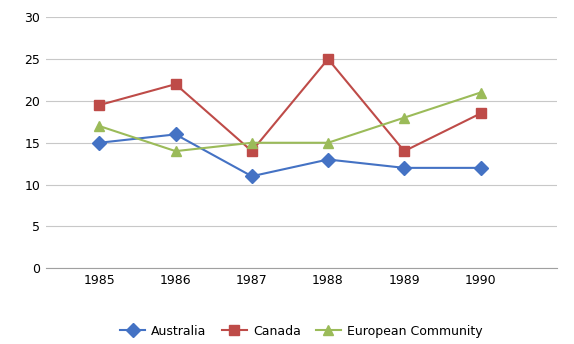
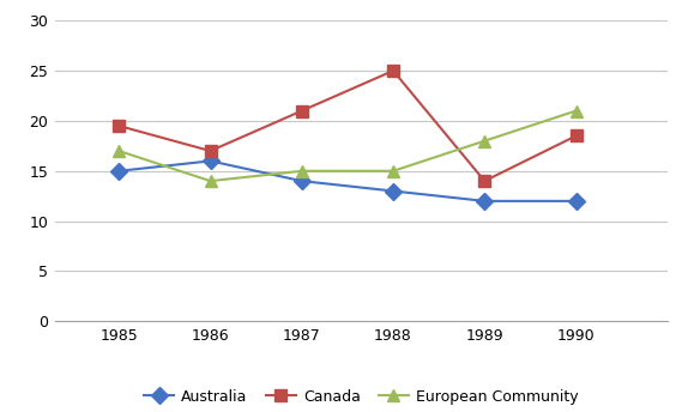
Canada/1986: 22.0 -> 17.0
Australia/1987: 11 -> 14
Canada/1987: 14.0 -> 21.0
